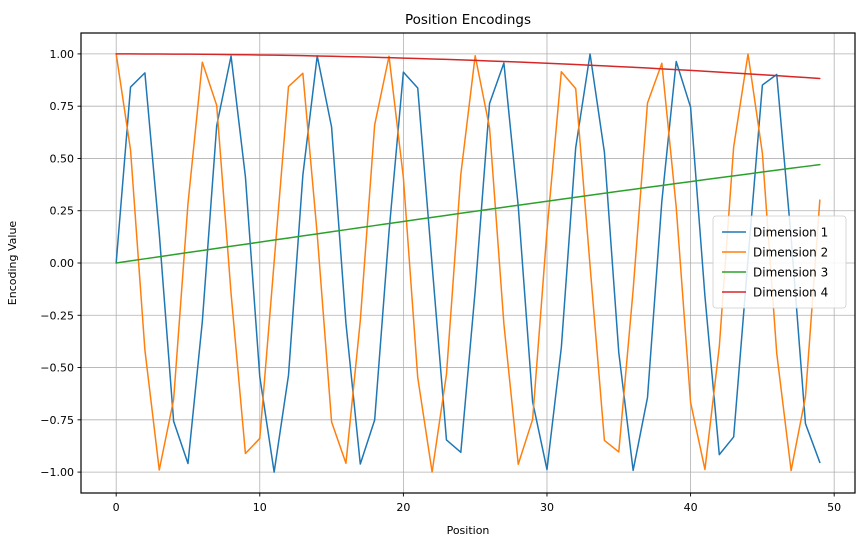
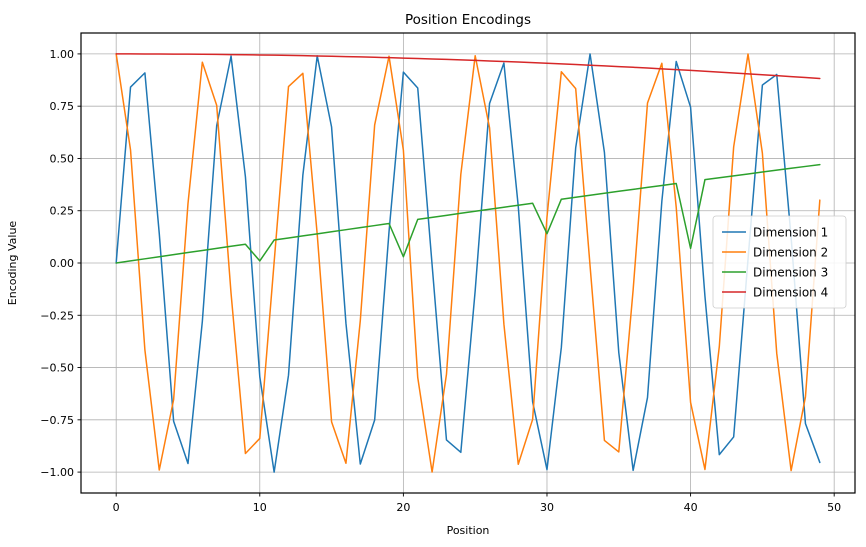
Dimension 3/10: 0.10 -> 0.01
Dimension 2/20: 0.41 -> 0.54
Dimension 3/20: 0.20 -> 0.03
Dimension 2/30: 0.15 -> 0.22
Dimension 3/30: 0.30 -> 0.14
Dimension 3/40: 0.39 -> 0.07
